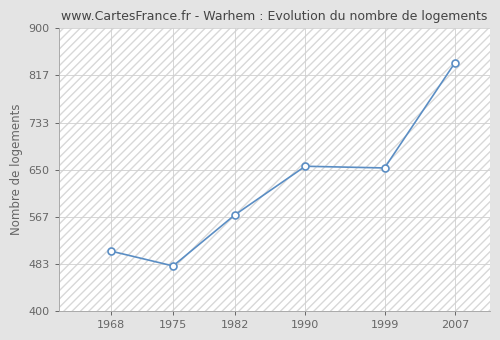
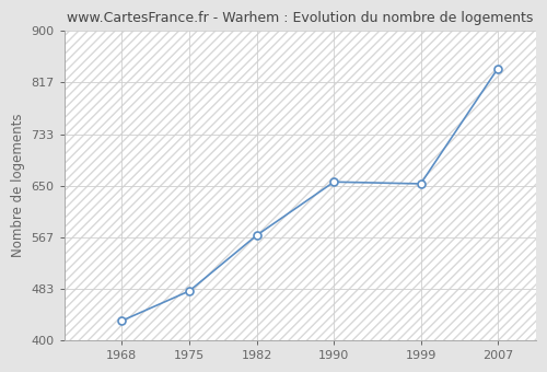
1968: 506 -> 432
